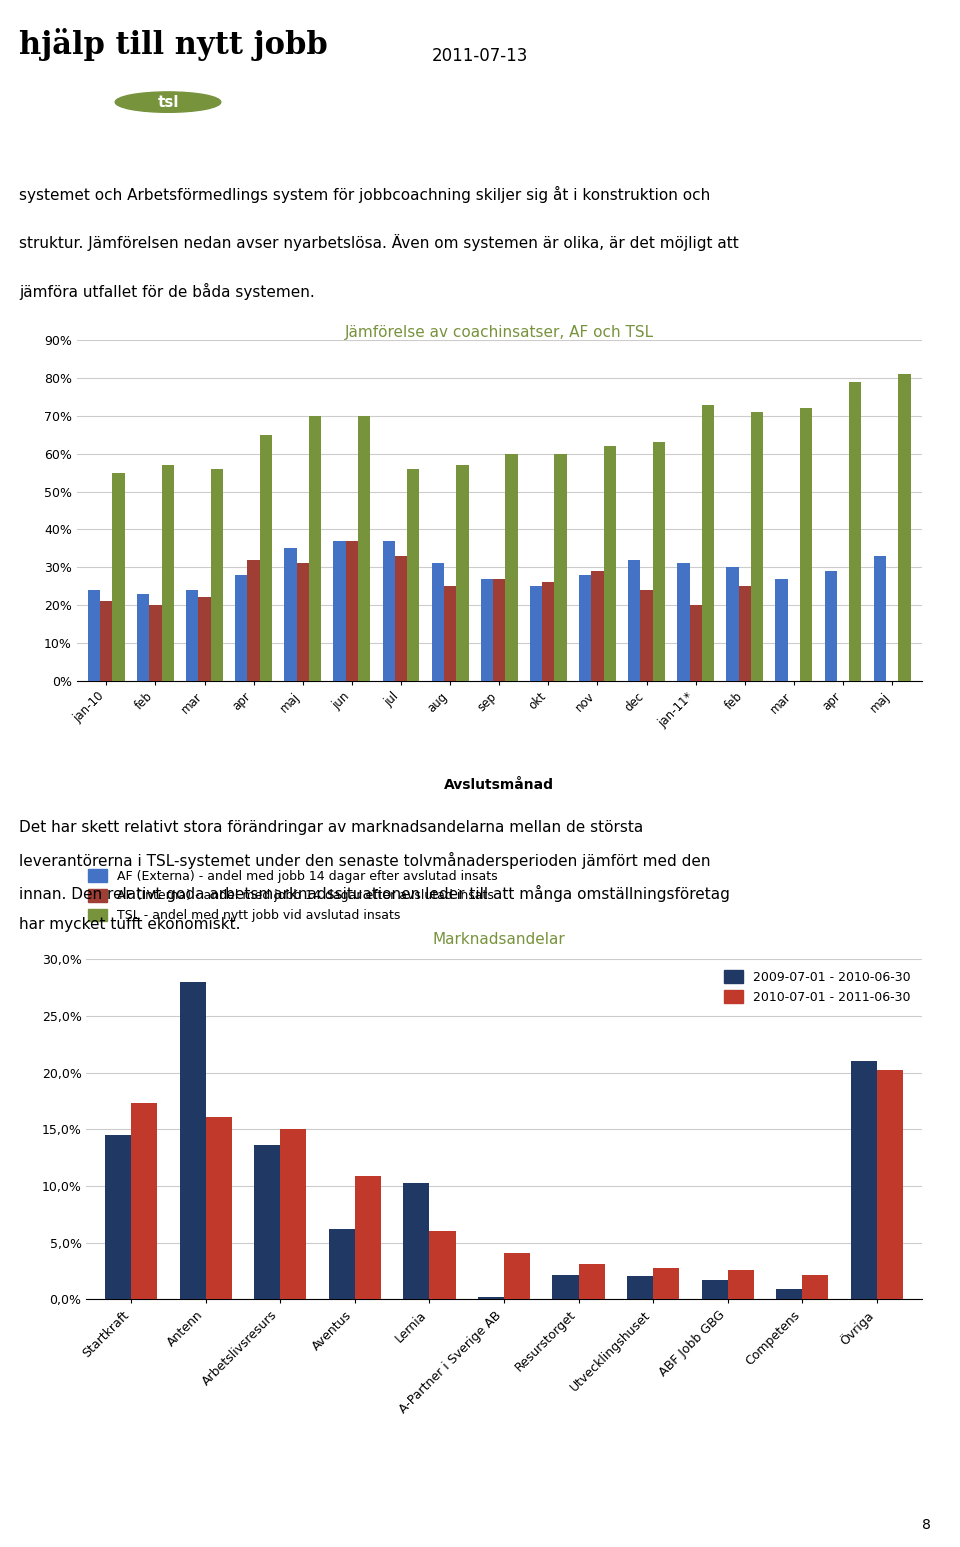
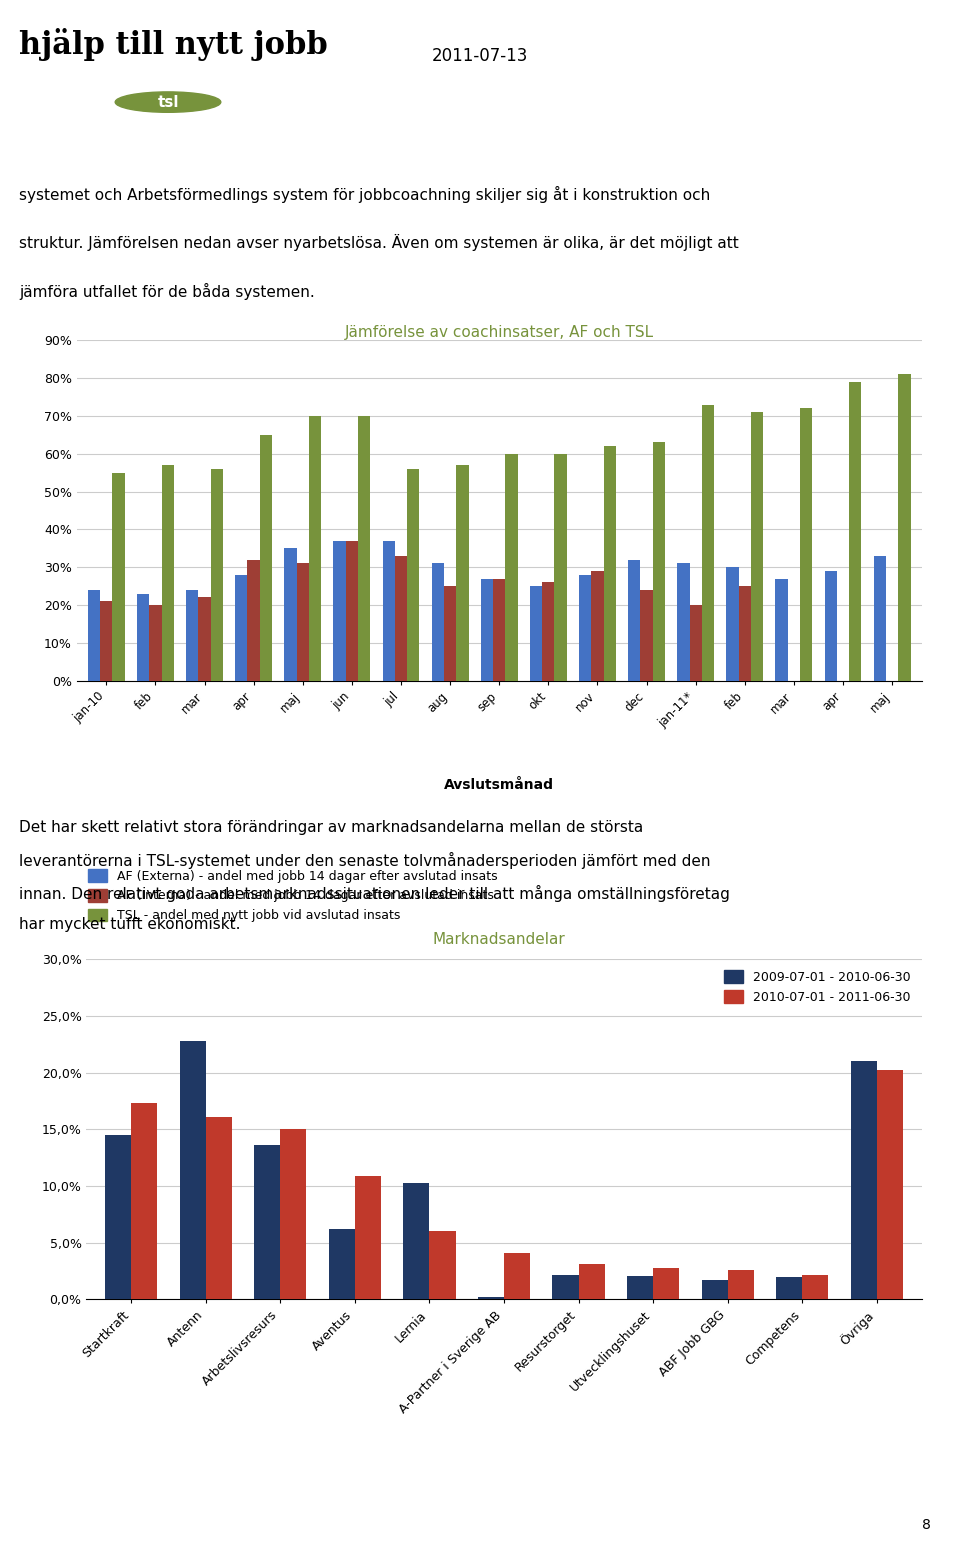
2009-07-01 - 2010-06-30/Antenn: 28,0% -> 22,8%
2009-07-01 - 2010-06-30/Competens: 0,9% -> 2,0%
